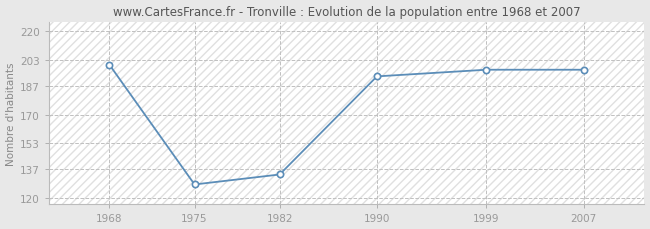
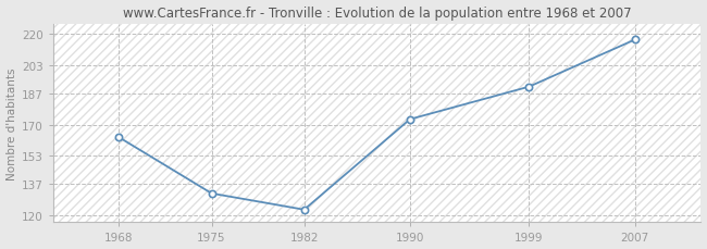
1968: 200 -> 163
1975: 128 -> 132
1982: 134 -> 123
1990: 193 -> 173
1999: 197 -> 191
2007: 197 -> 217
